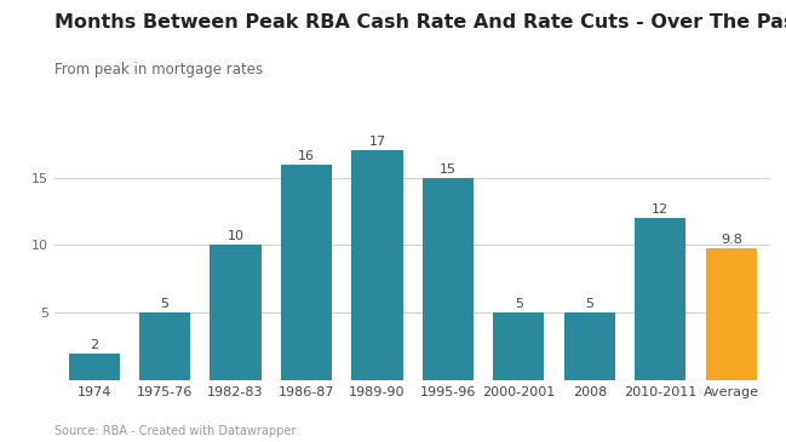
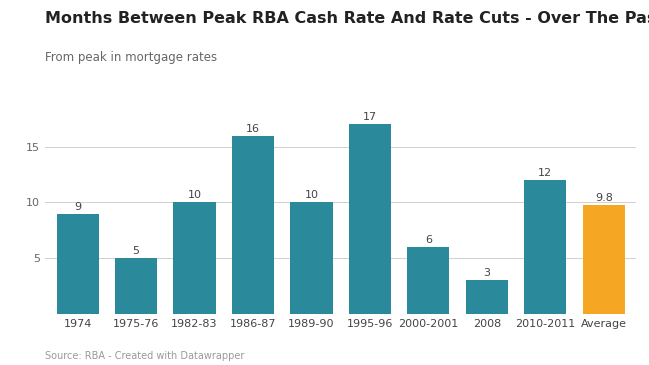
1974: 2 -> 9
1989-90: 17 -> 10
1995-96: 15 -> 17
2000-2001: 5 -> 6
2008: 5 -> 3
